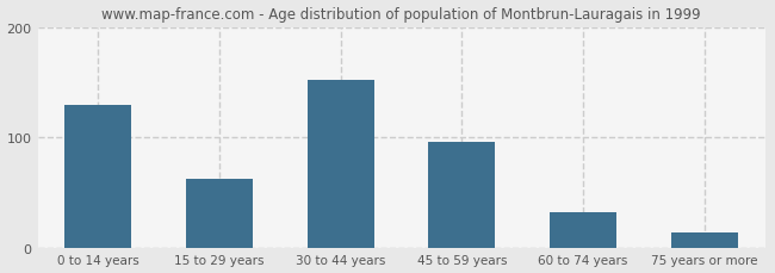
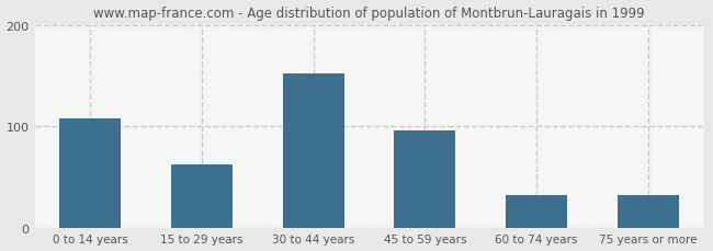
0 to 14 years: 130 -> 108
75 years or more: 14 -> 32
